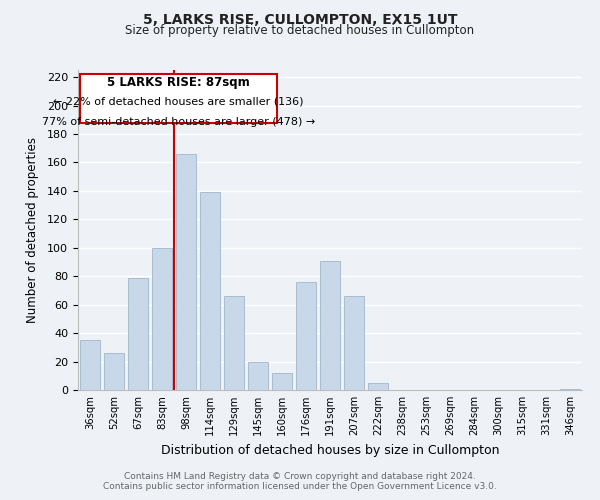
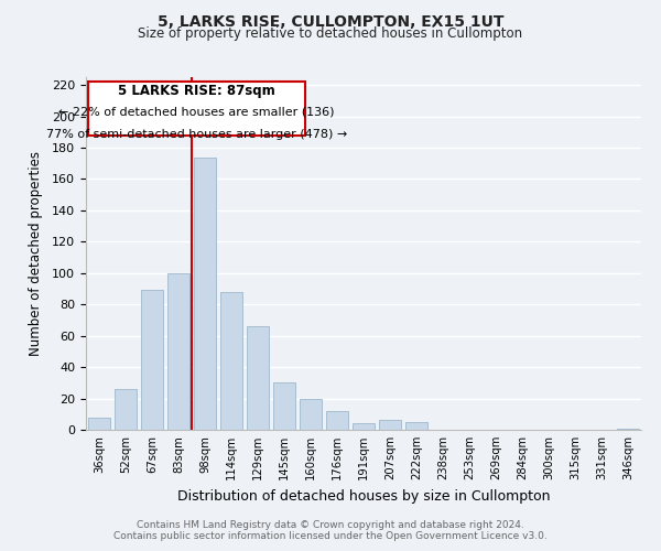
36sqm: 35 -> 8
67sqm: 79 -> 89
98sqm: 166 -> 174
114sqm: 139 -> 88
145sqm: 20 -> 30
160sqm: 12 -> 20
176sqm: 76 -> 12
191sqm: 91 -> 4
207sqm: 66 -> 6
